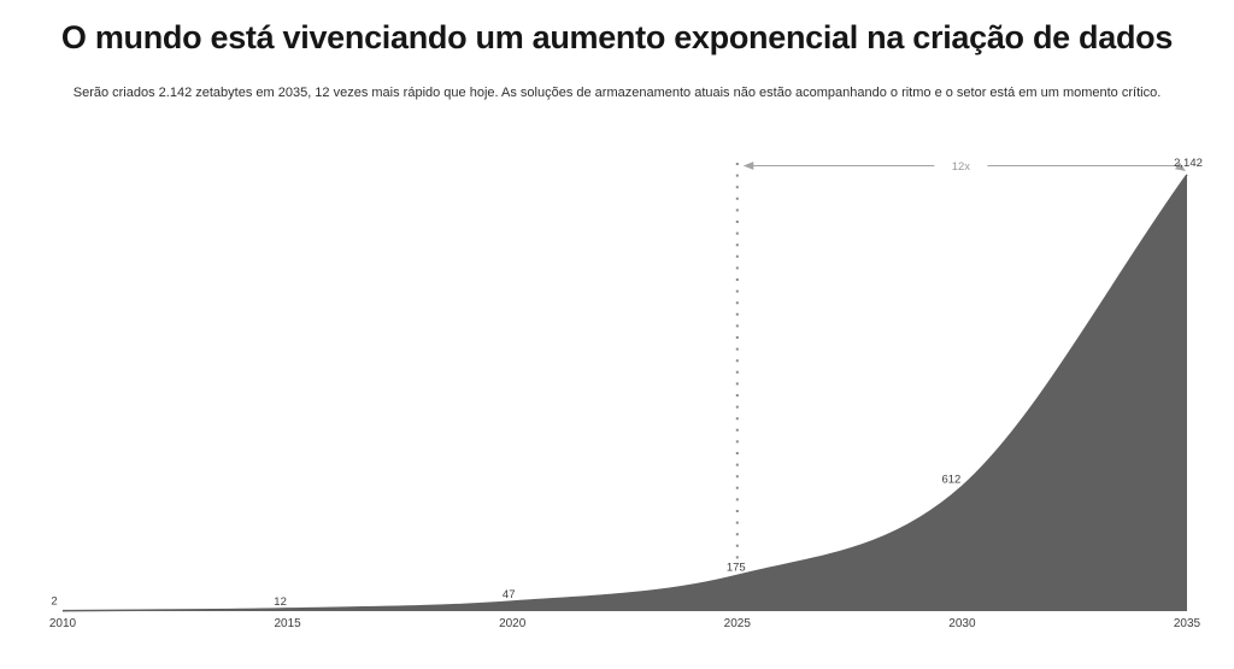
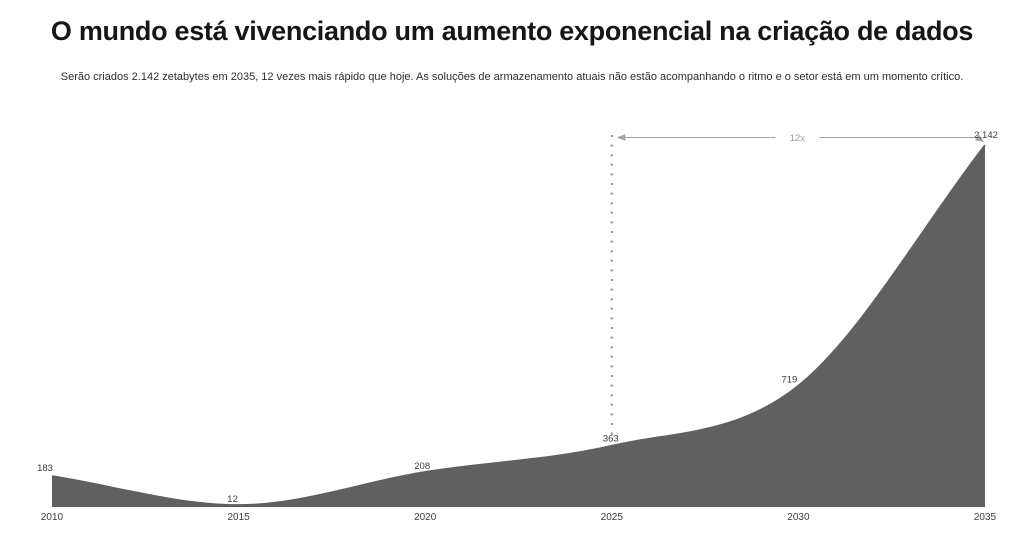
2010: 2 -> 183
2020: 47 -> 208
2025: 175 -> 363
2030: 612 -> 719
